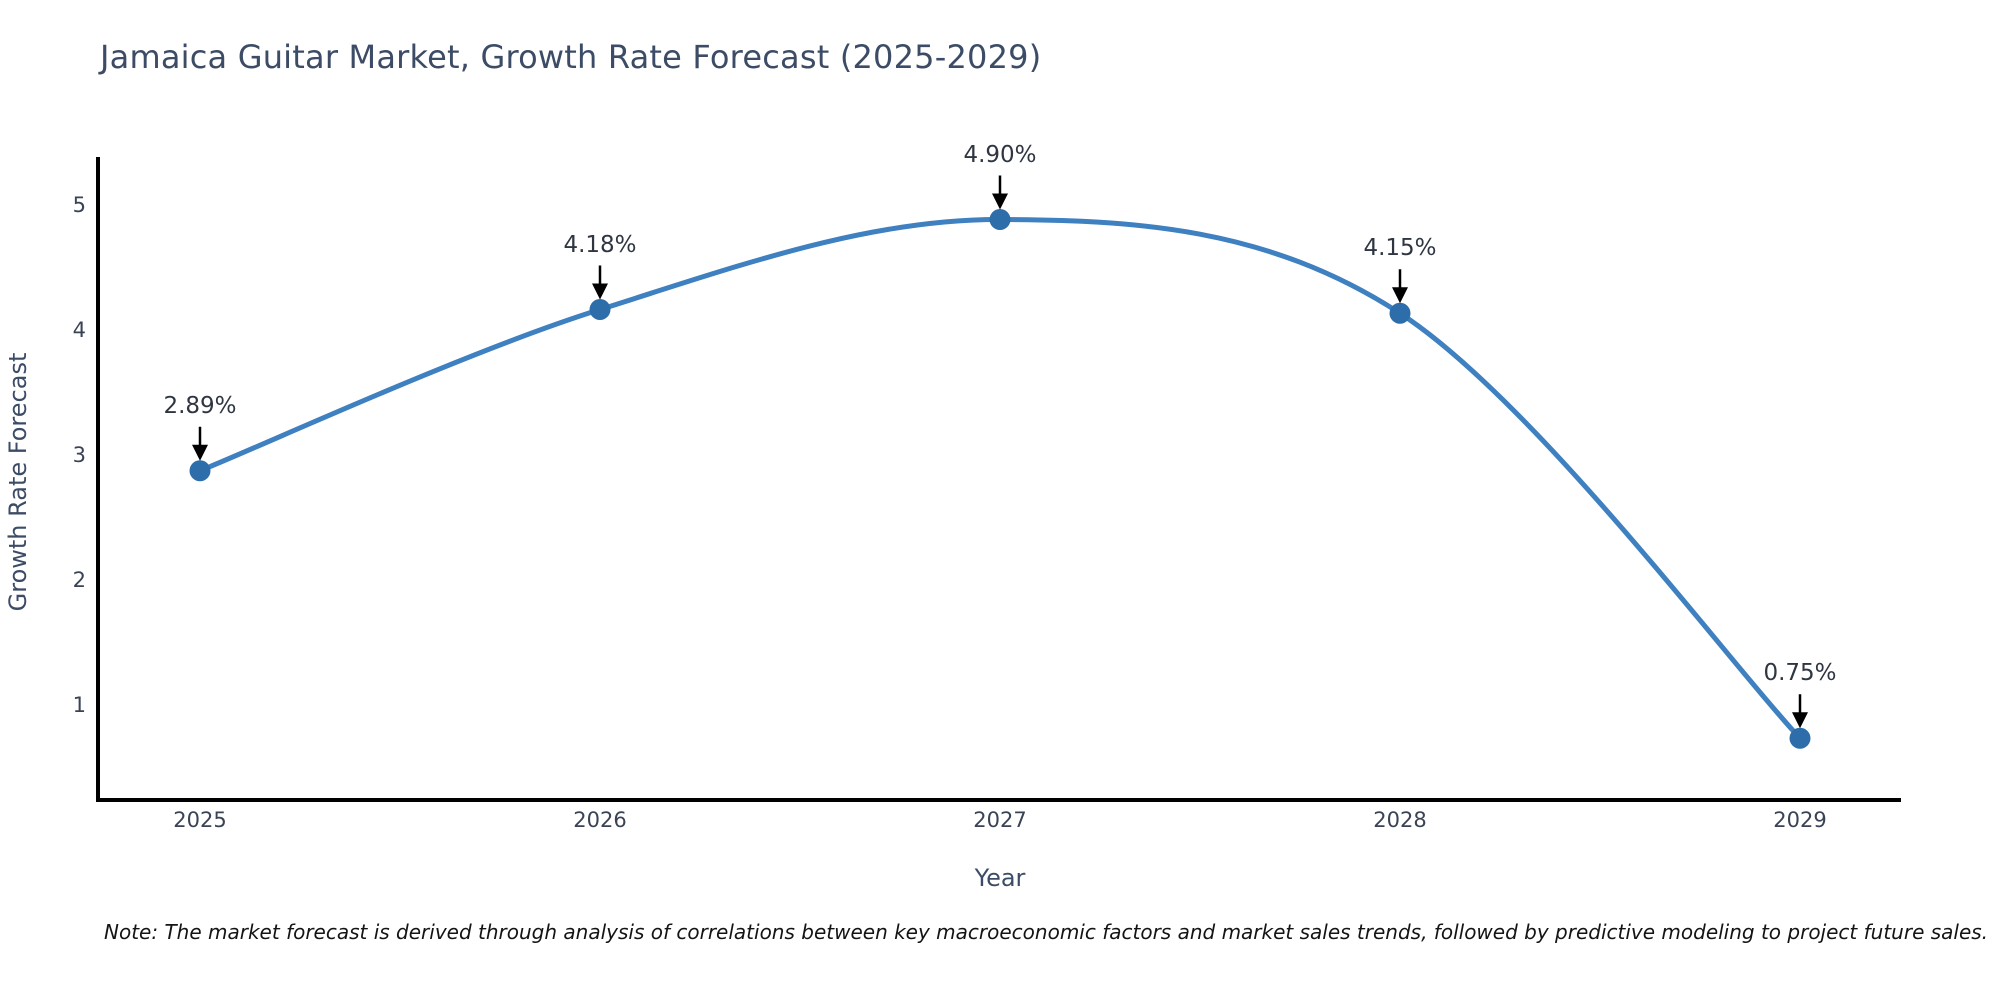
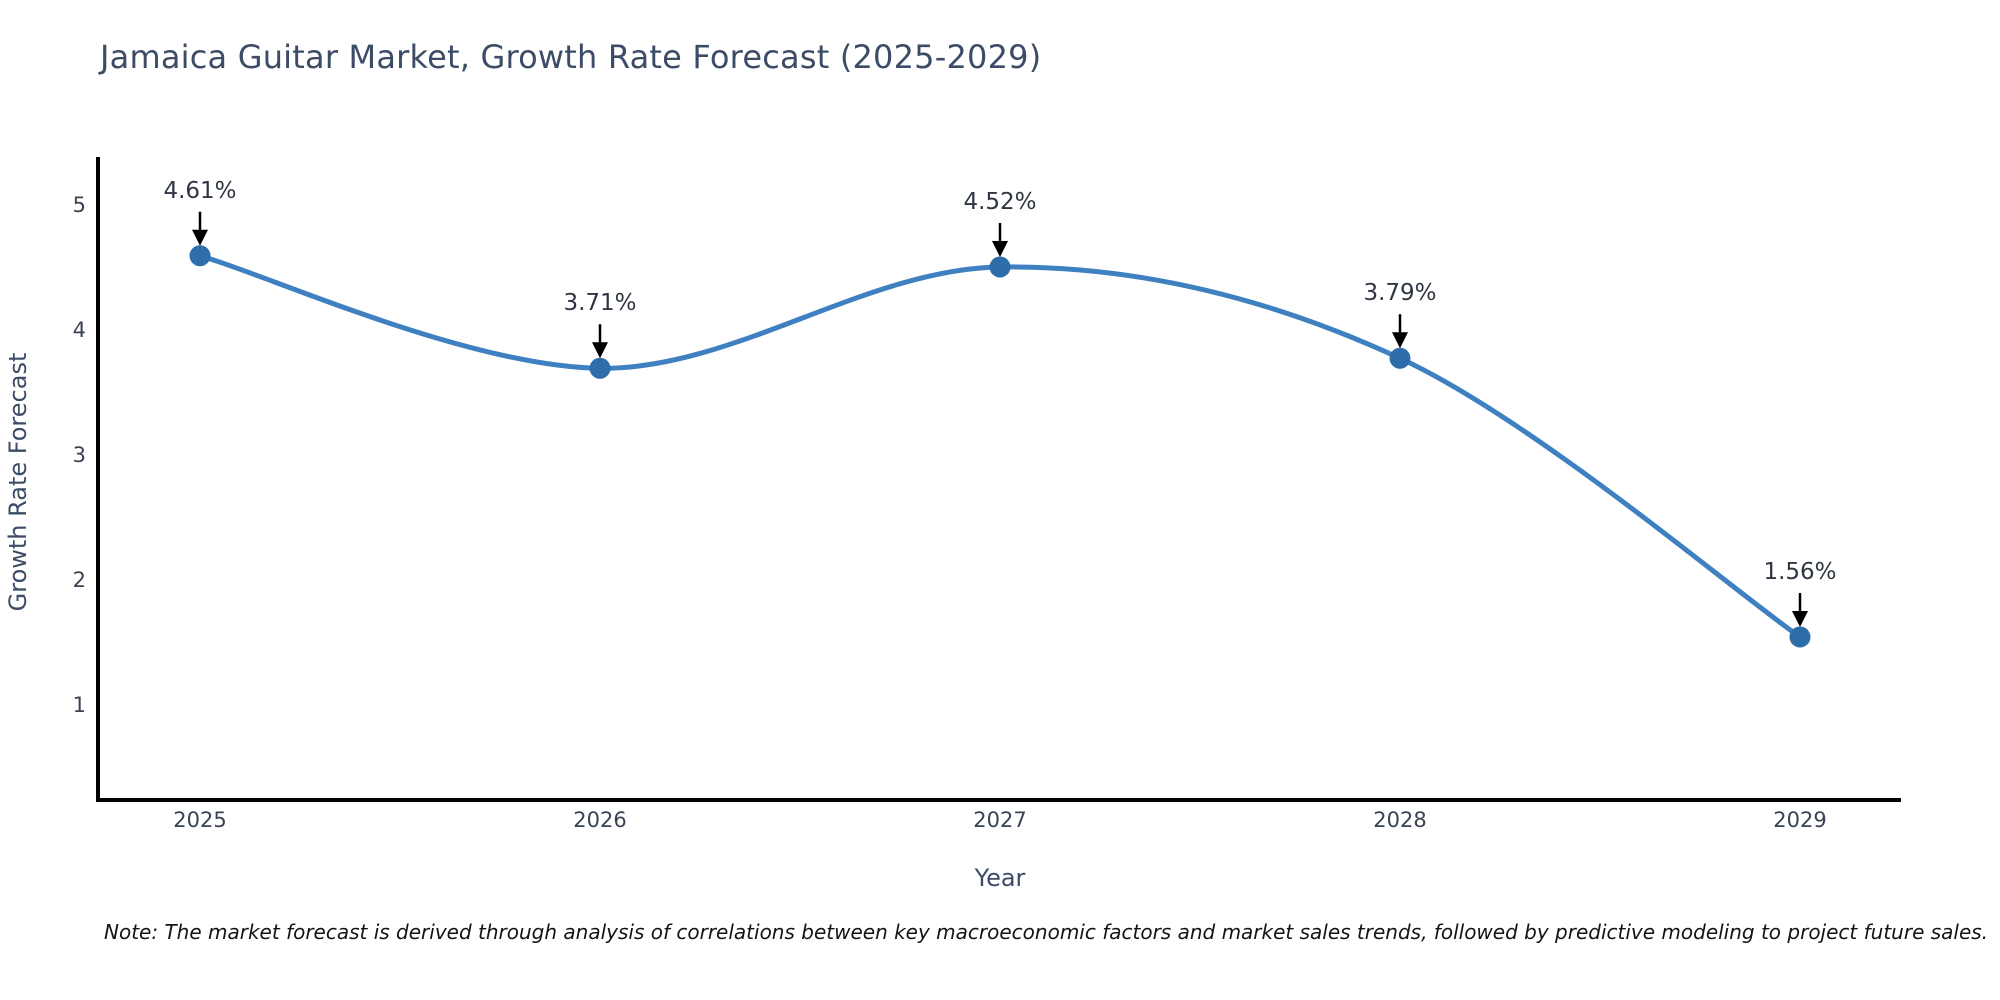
2025: 2.89% -> 4.61%
2026: 4.18% -> 3.71%
2027: 4.90% -> 4.52%
2028: 4.15% -> 3.79%
2029: 0.75% -> 1.56%
